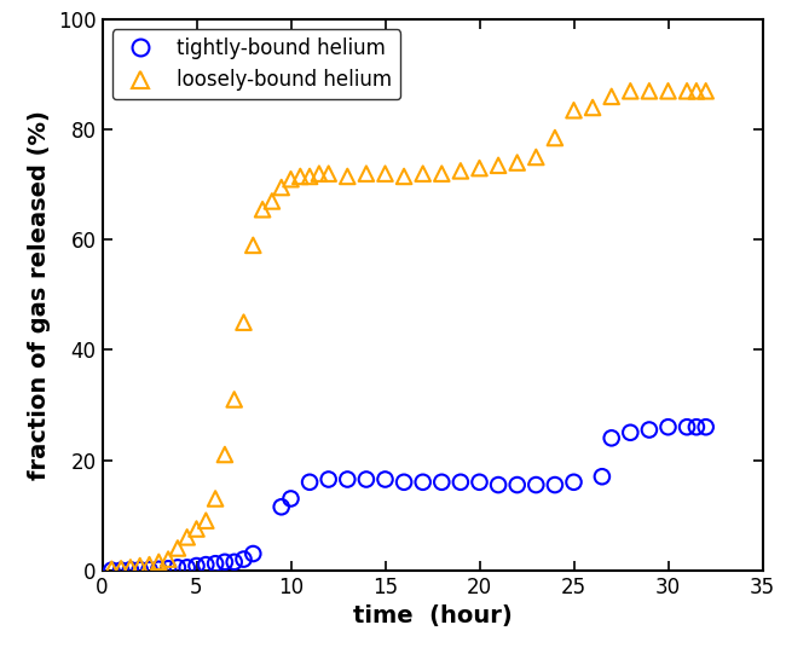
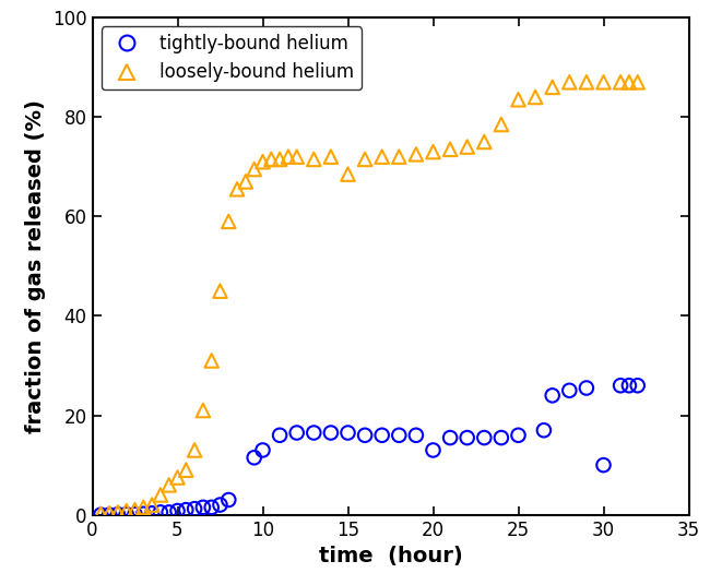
loosely-bound helium/15: 72.0 -> 68.5
tightly-bound helium/20: 16.0 -> 13.0
tightly-bound helium/30: 26.0 -> 10.0
